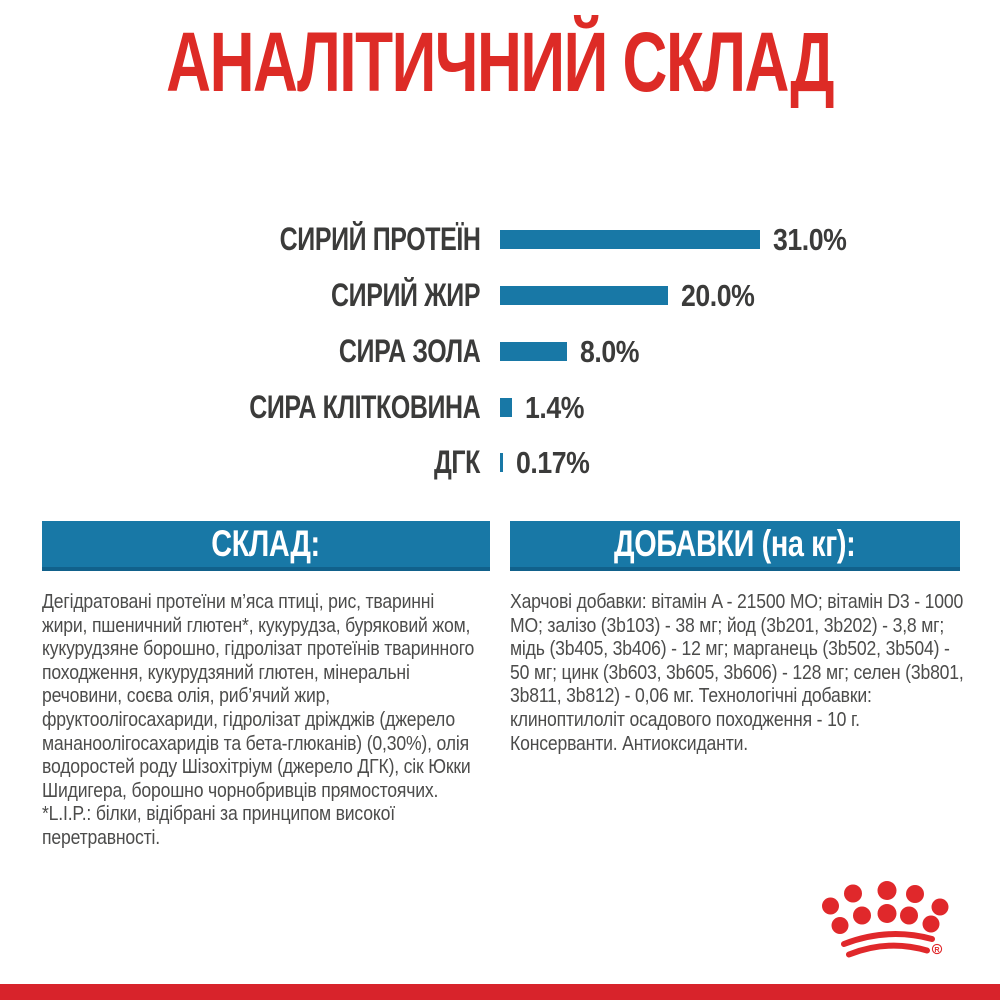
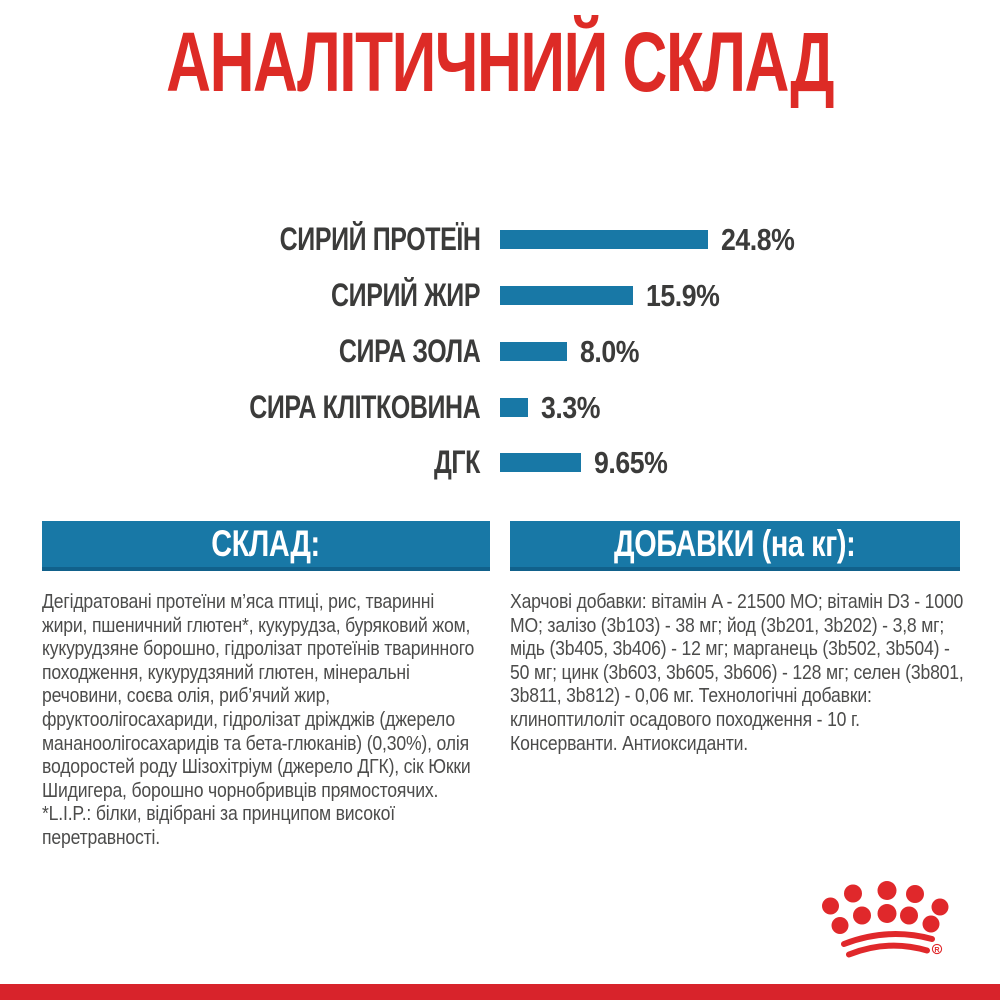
СИРИЙ ПРОТЕЇН: 31.0% -> 24.8%
СИРИЙ ЖИР: 20.0% -> 15.9%
СИРА КЛІТКОВИНА: 1.4% -> 3.3%
ДГК: 0.17% -> 9.65%
